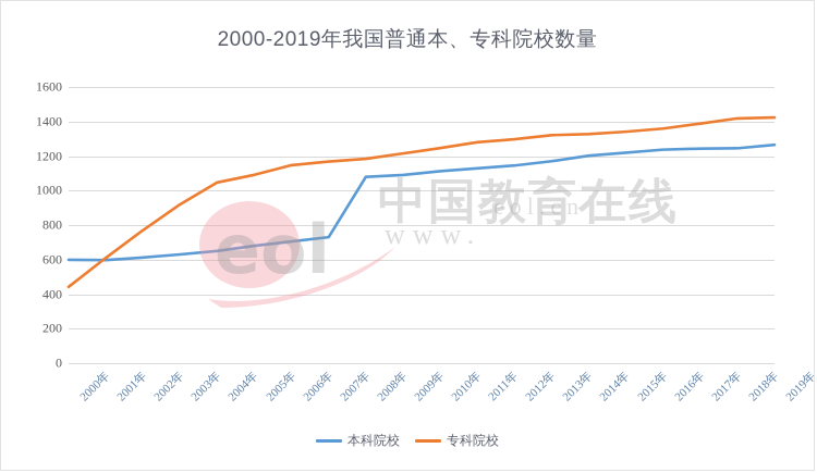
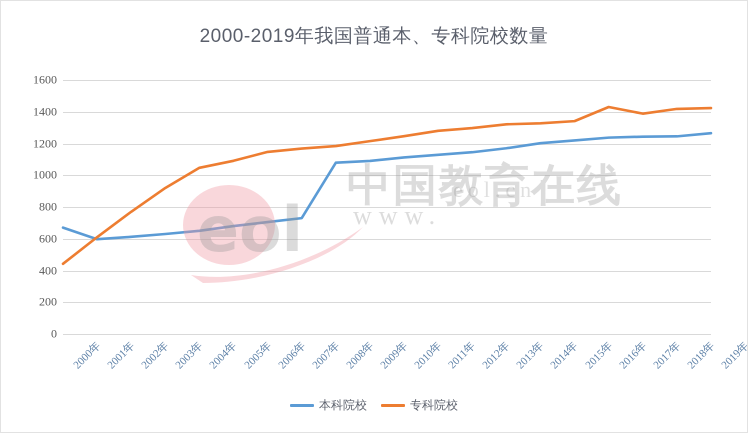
本科院校/2000年: 600 -> 670
专科院校/2016年: 1360 -> 1430
